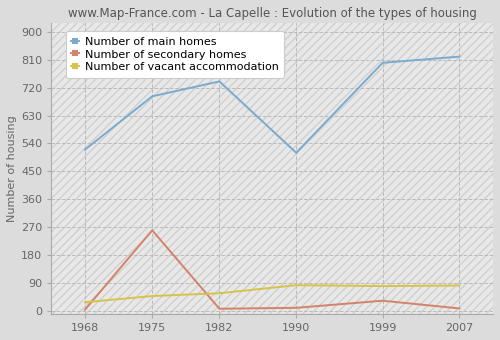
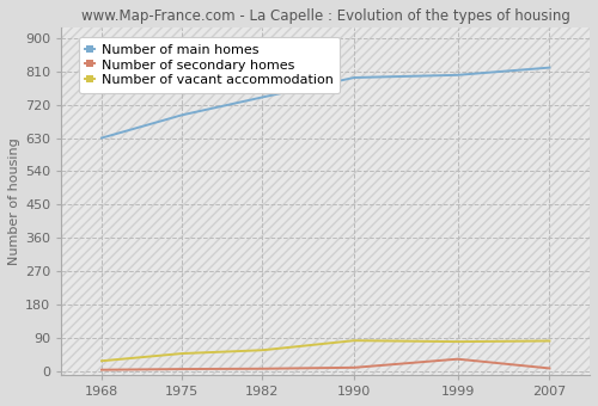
Number of main homes/1968: 520 -> 630
Number of secondary homes/1975: 260 -> 6
Number of main homes/1990: 510 -> 793
